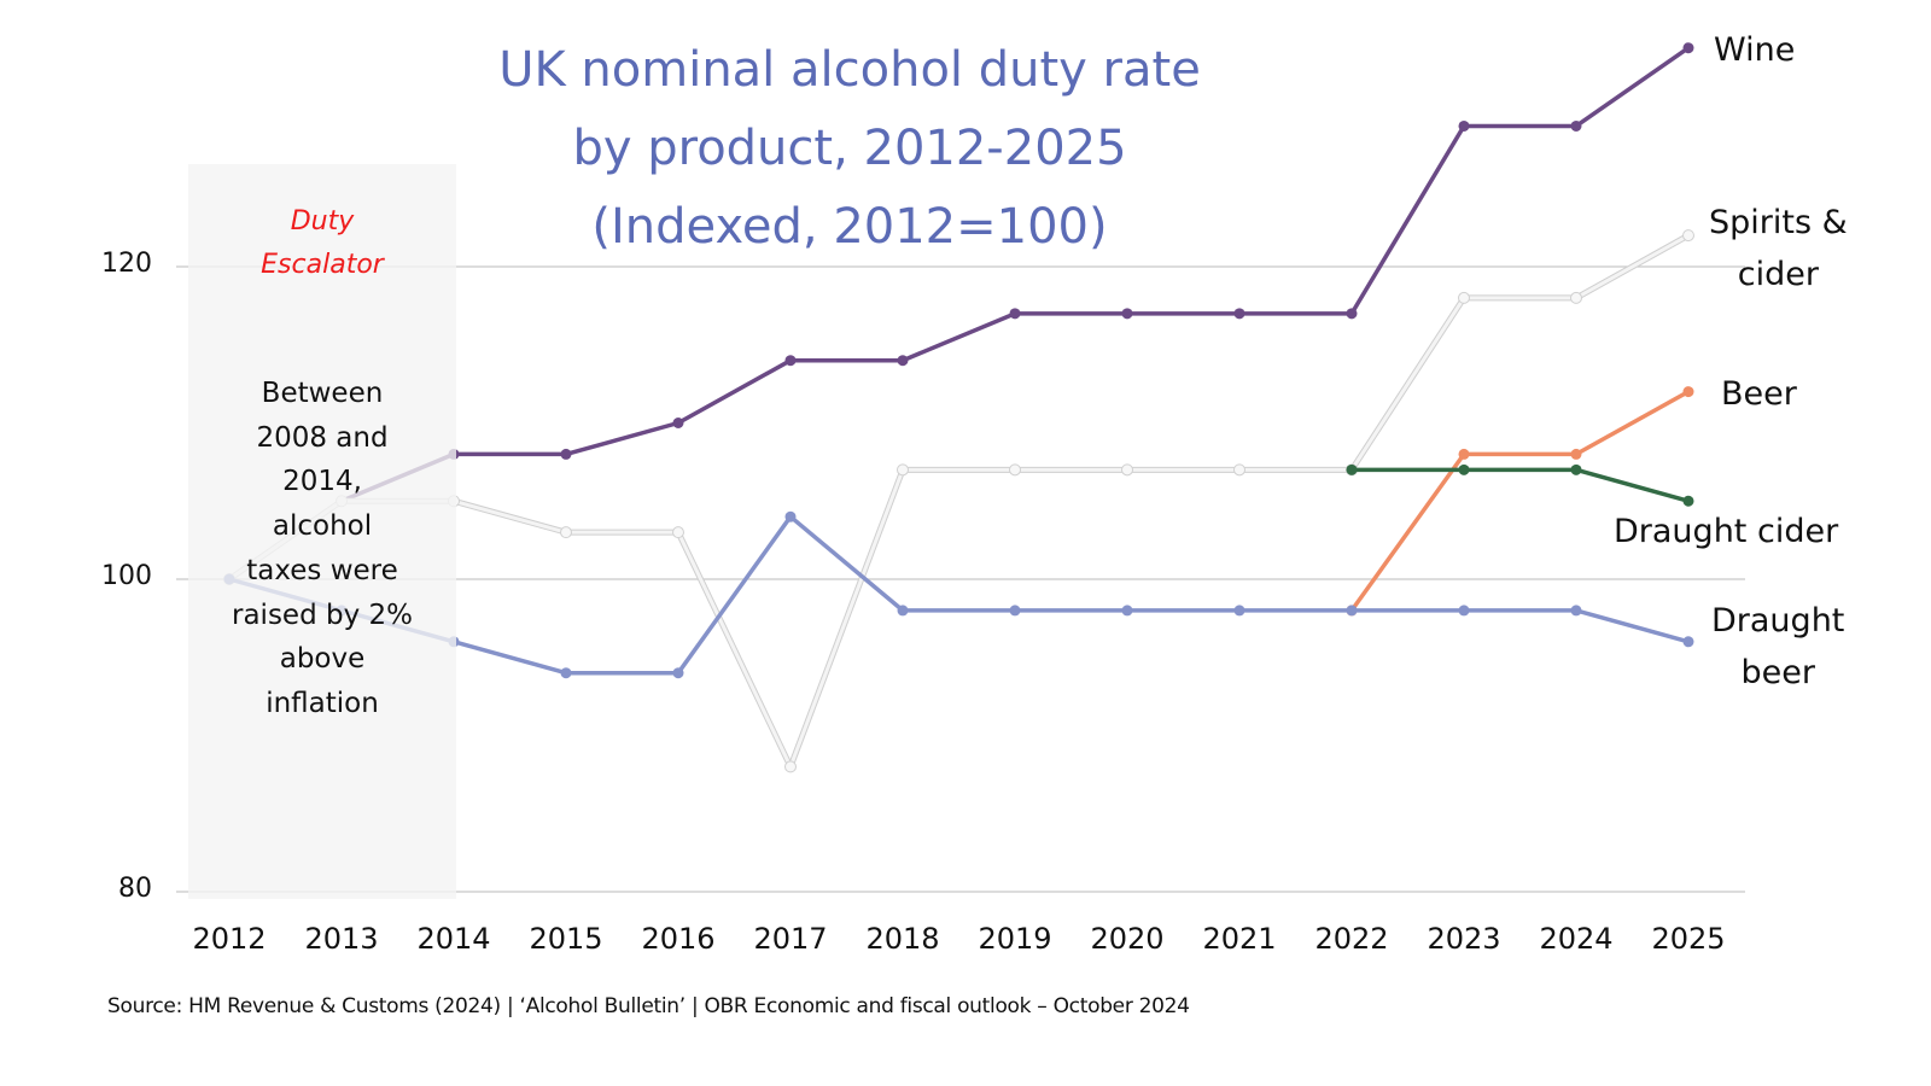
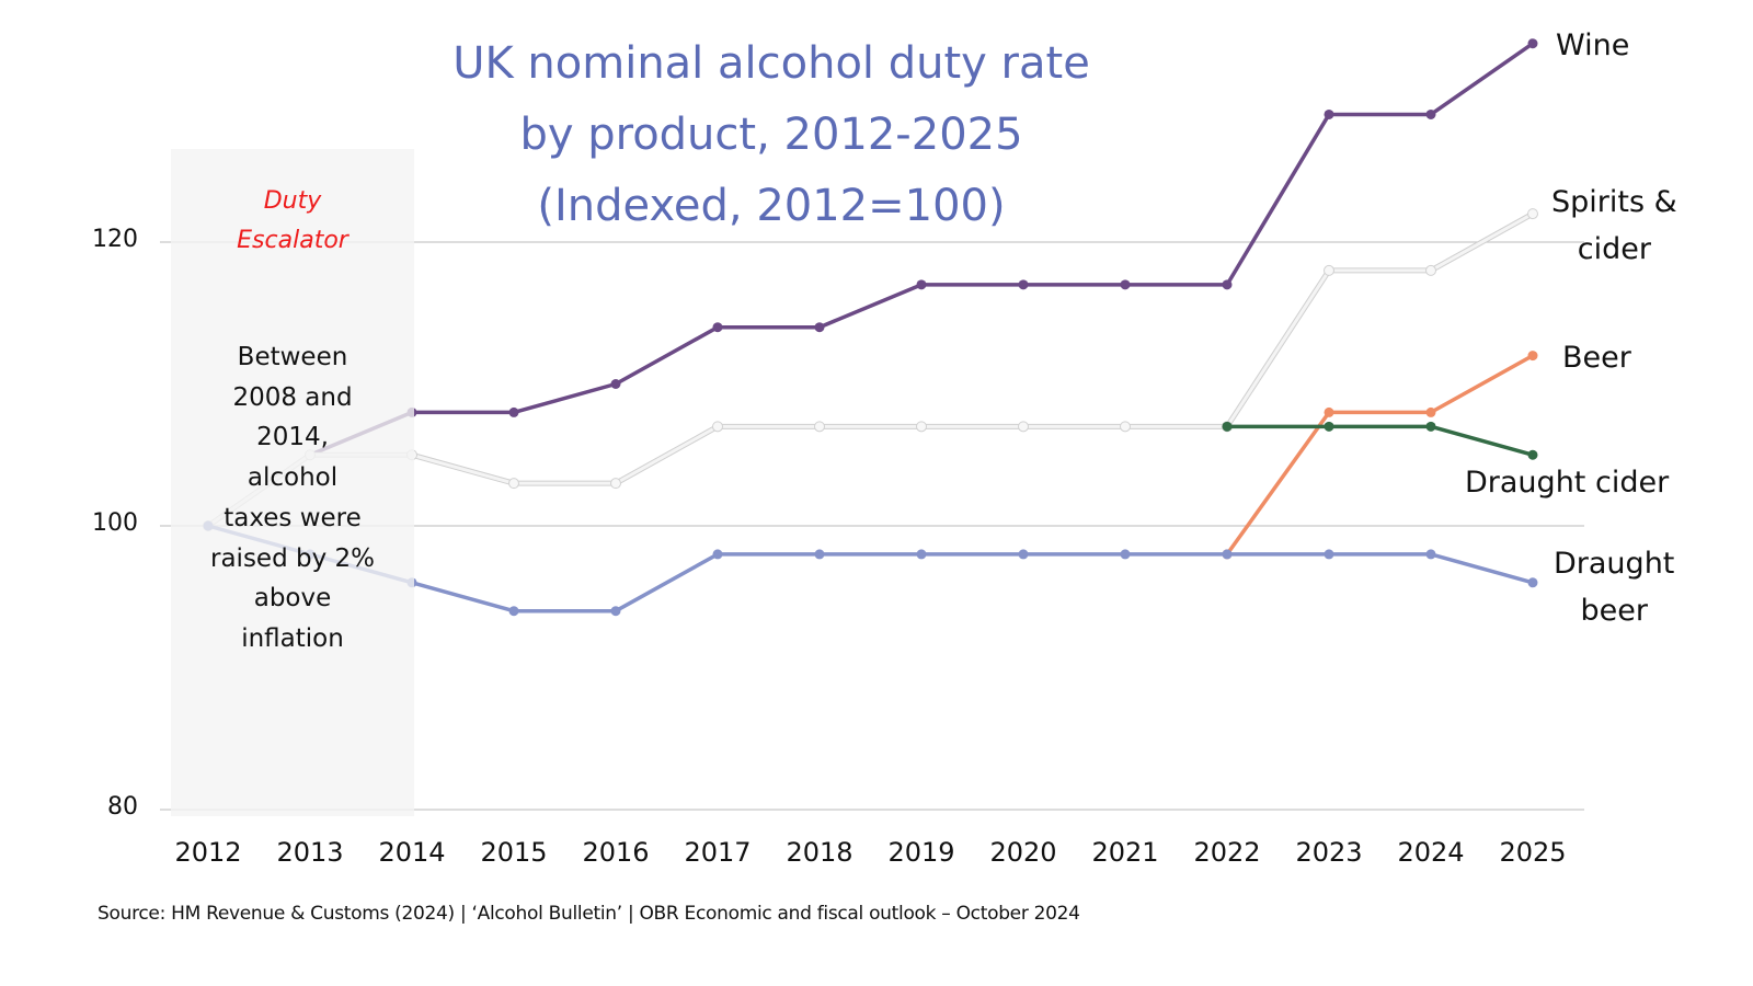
Spirits & cider/2017: 88 -> 107
Draught beer/2017: 104 -> 98
